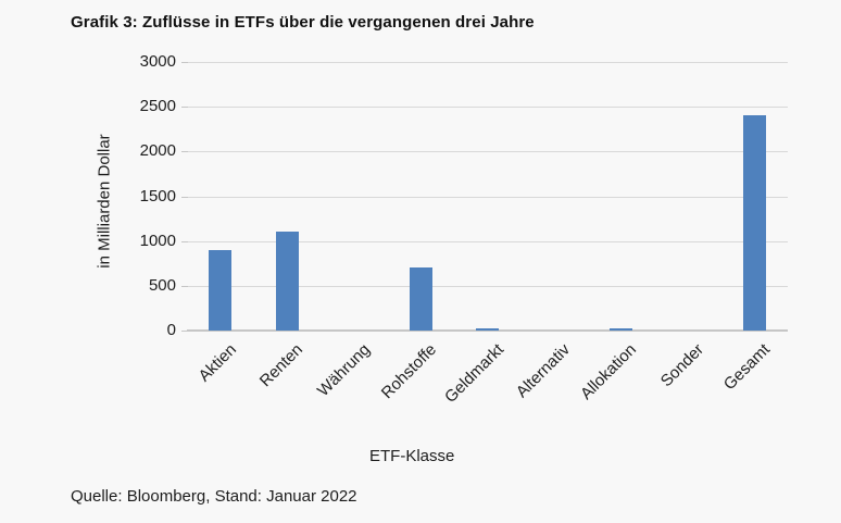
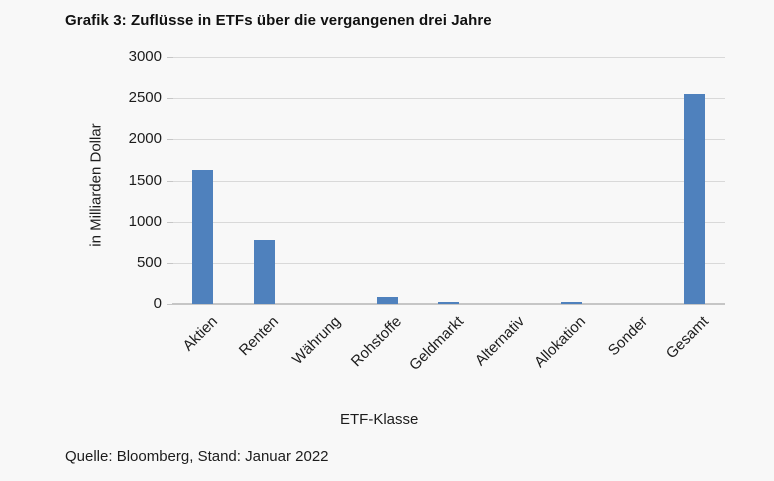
Aktien: 900 -> 1600
Renten: 1100 -> 800
Rohstoffe: 700 -> 100
Gesamt: 2400 -> 2600
